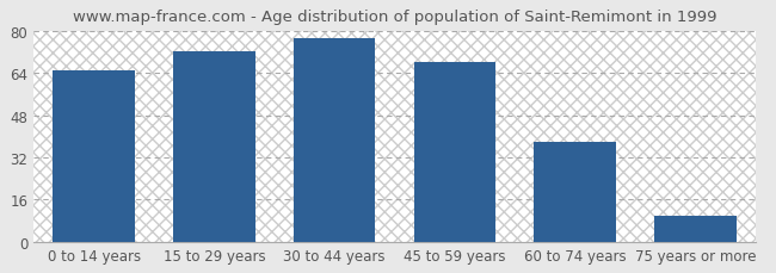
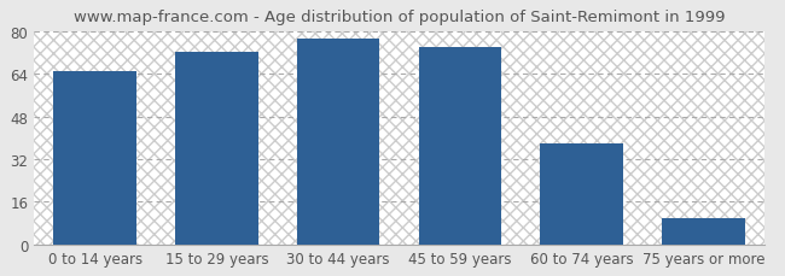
45 to 59 years: 68 -> 74
